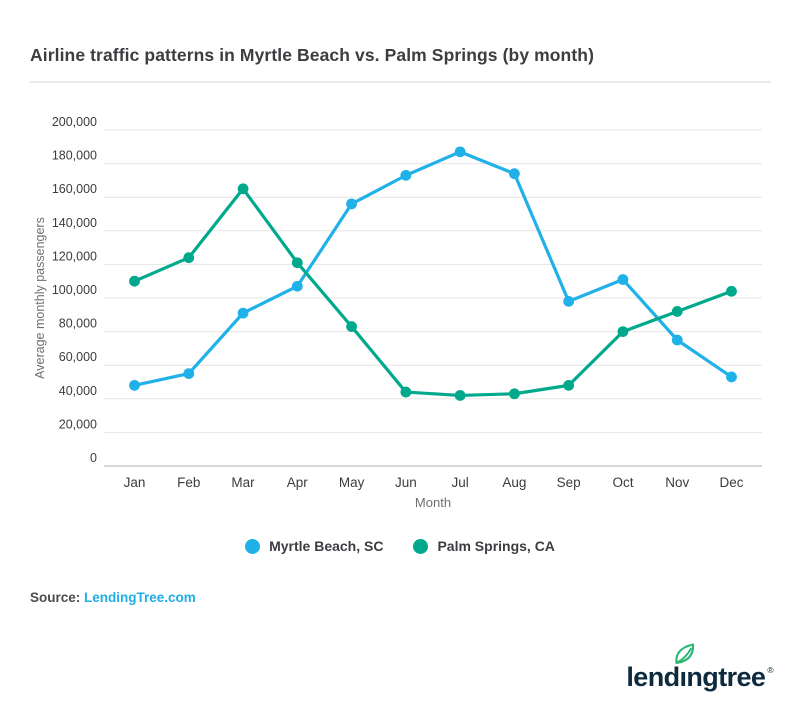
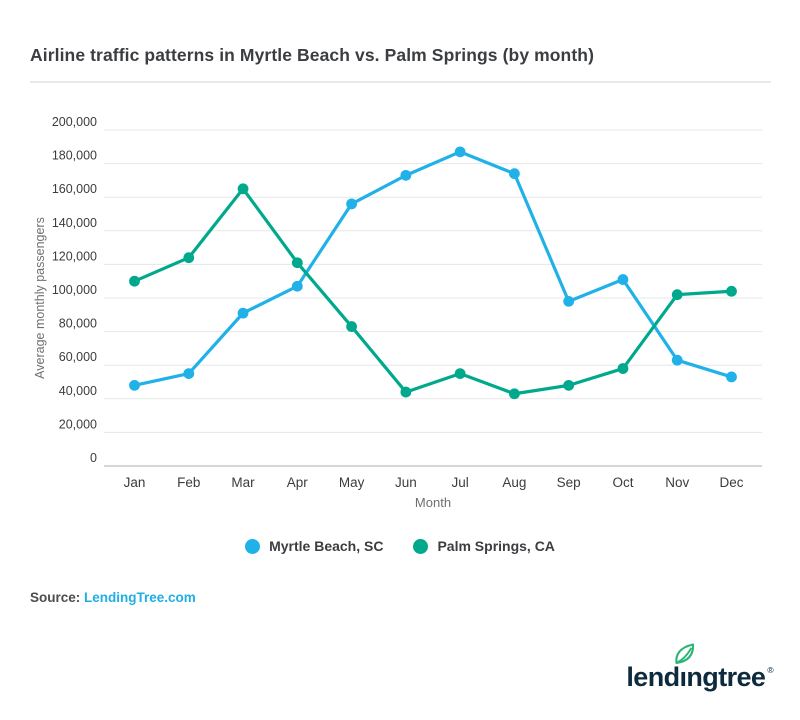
Palm Springs, CA/Jul: 42000 -> 55000
Palm Springs, CA/Oct: 80000 -> 58000
Myrtle Beach, SC/Nov: 75000 -> 63000
Palm Springs, CA/Nov: 92000 -> 102000
